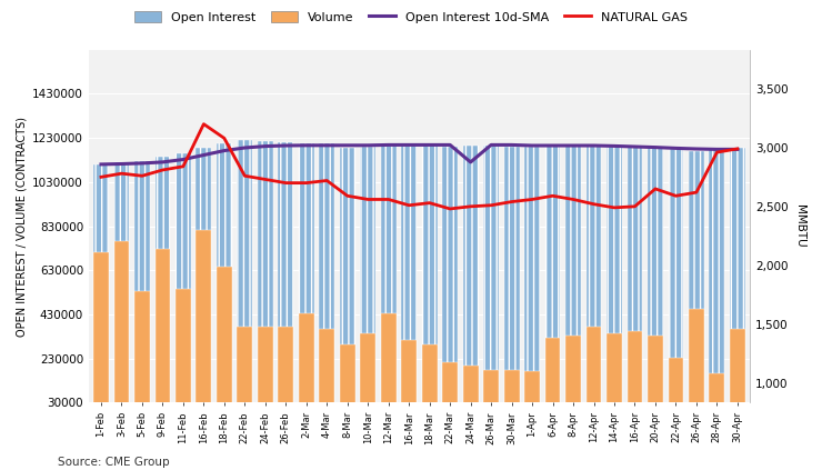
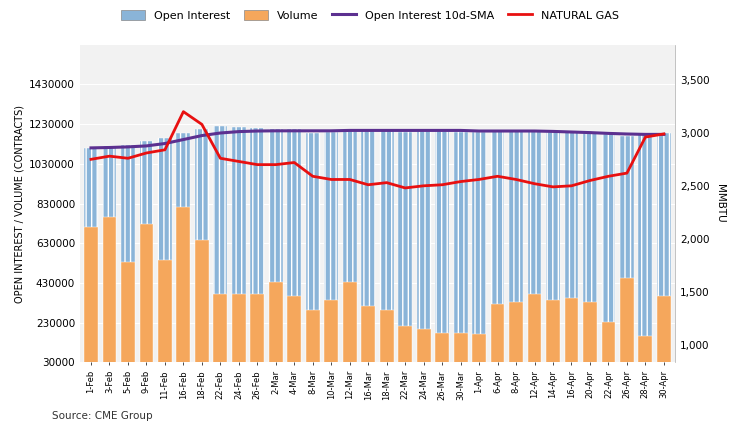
Open Interest 10d-SMA/24-Mar: 1120000 -> 1200000
NATURAL GAS/20-Apr: 2,650 -> 2,550
